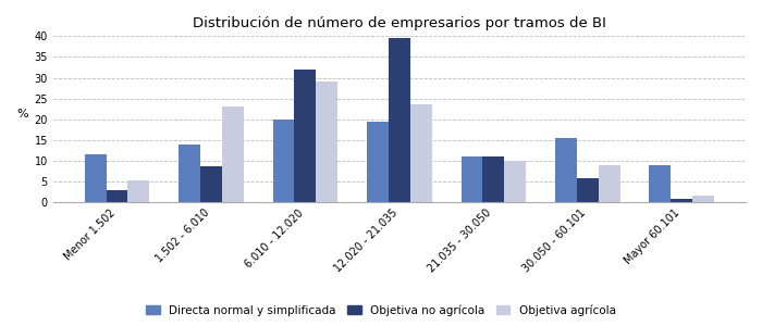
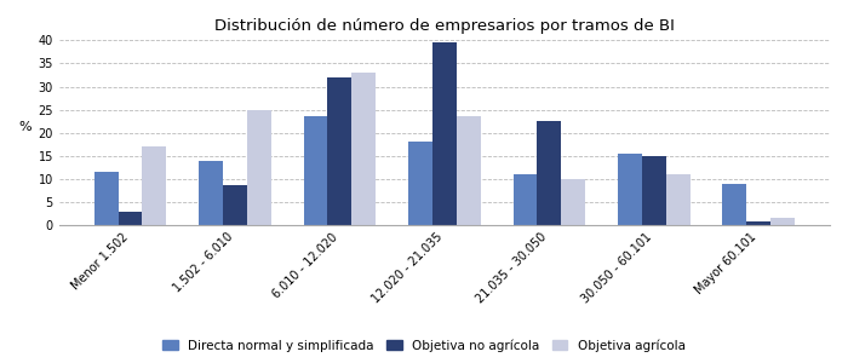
Objetiva agrícola/Menor 1.502: 5.3 -> 17.0
Objetiva agrícola/1.502 - 6.010: 23.0 -> 25.0
Directa normal y simplificada/6.010 - 12.020: 20.0 -> 23.5
Objetiva agrícola/6.010 - 12.020: 29.0 -> 33.0
Directa normal y simplificada/12.020 - 21.035: 19.5 -> 18.0
Objetiva no agrícola/21.035 - 30.050: 11.0 -> 22.5
Objetiva no agrícola/30.050 - 60.101: 5.7 -> 15.0
Objetiva agrícola/30.050 - 60.101: 9.0 -> 11.0
